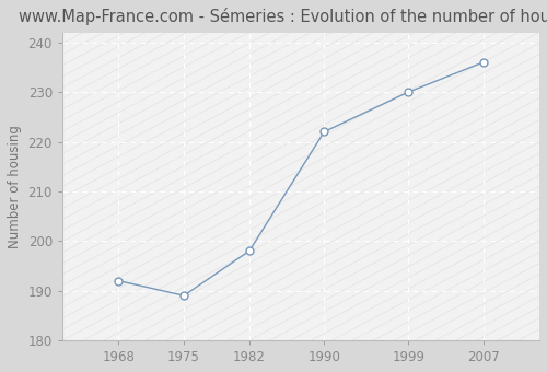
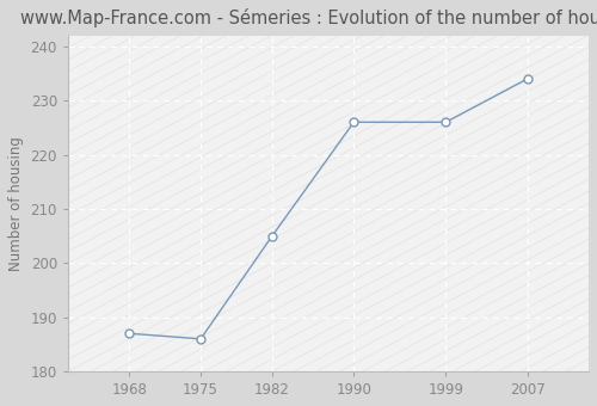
1968: 192 -> 187
1975: 189 -> 186
1982: 198 -> 205
1990: 222 -> 226
1999: 230 -> 226
2007: 236 -> 234
